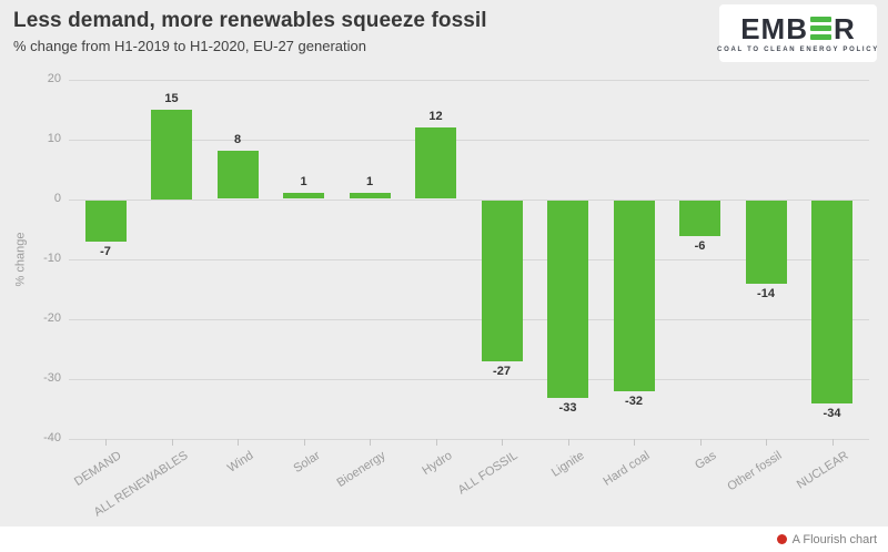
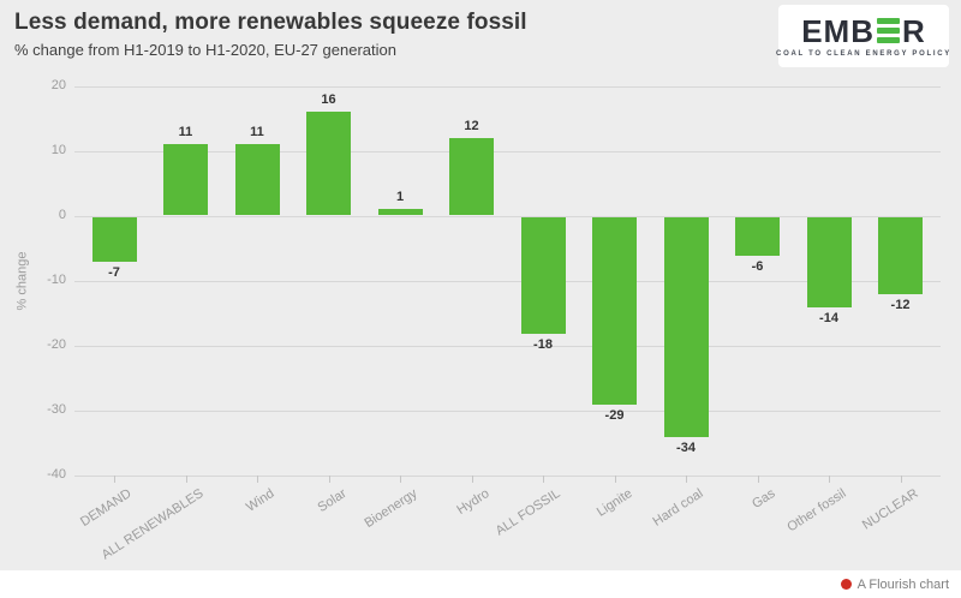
ALL RENEWABLES: 15 -> 11
Wind: 8 -> 11
Solar: 1 -> 16
ALL FOSSIL: -27 -> -18
Lignite: -33 -> -29
Hard coal: -32 -> -34
NUCLEAR: -34 -> -12
